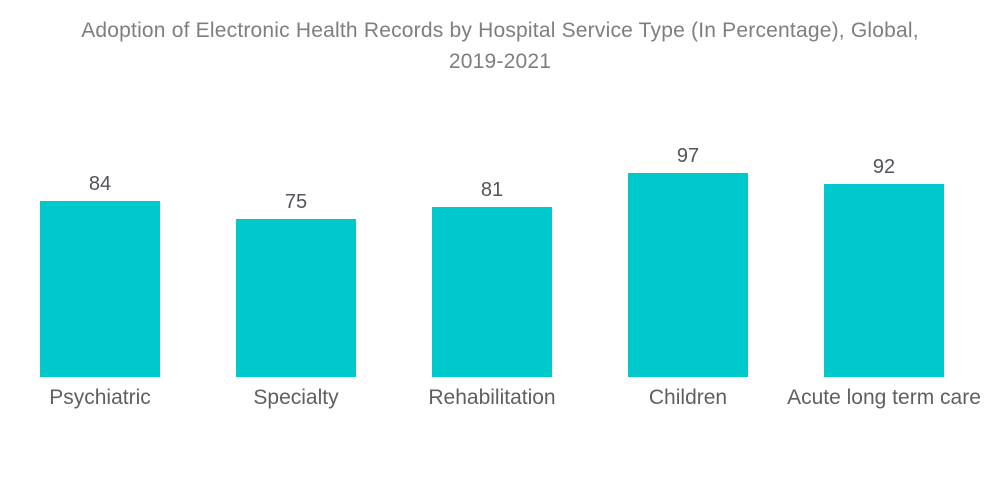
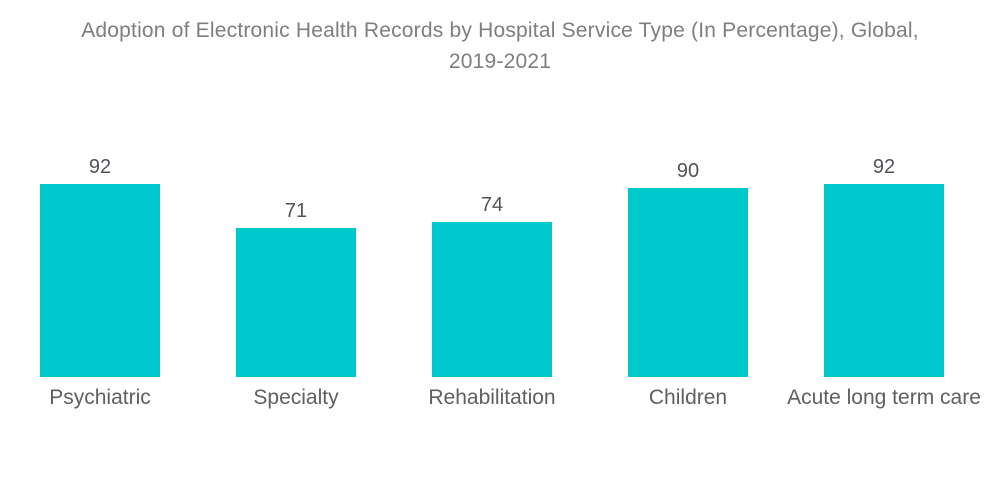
Psychiatric: 84 -> 92
Specialty: 75 -> 71
Rehabilitation: 81 -> 74
Children: 97 -> 90
